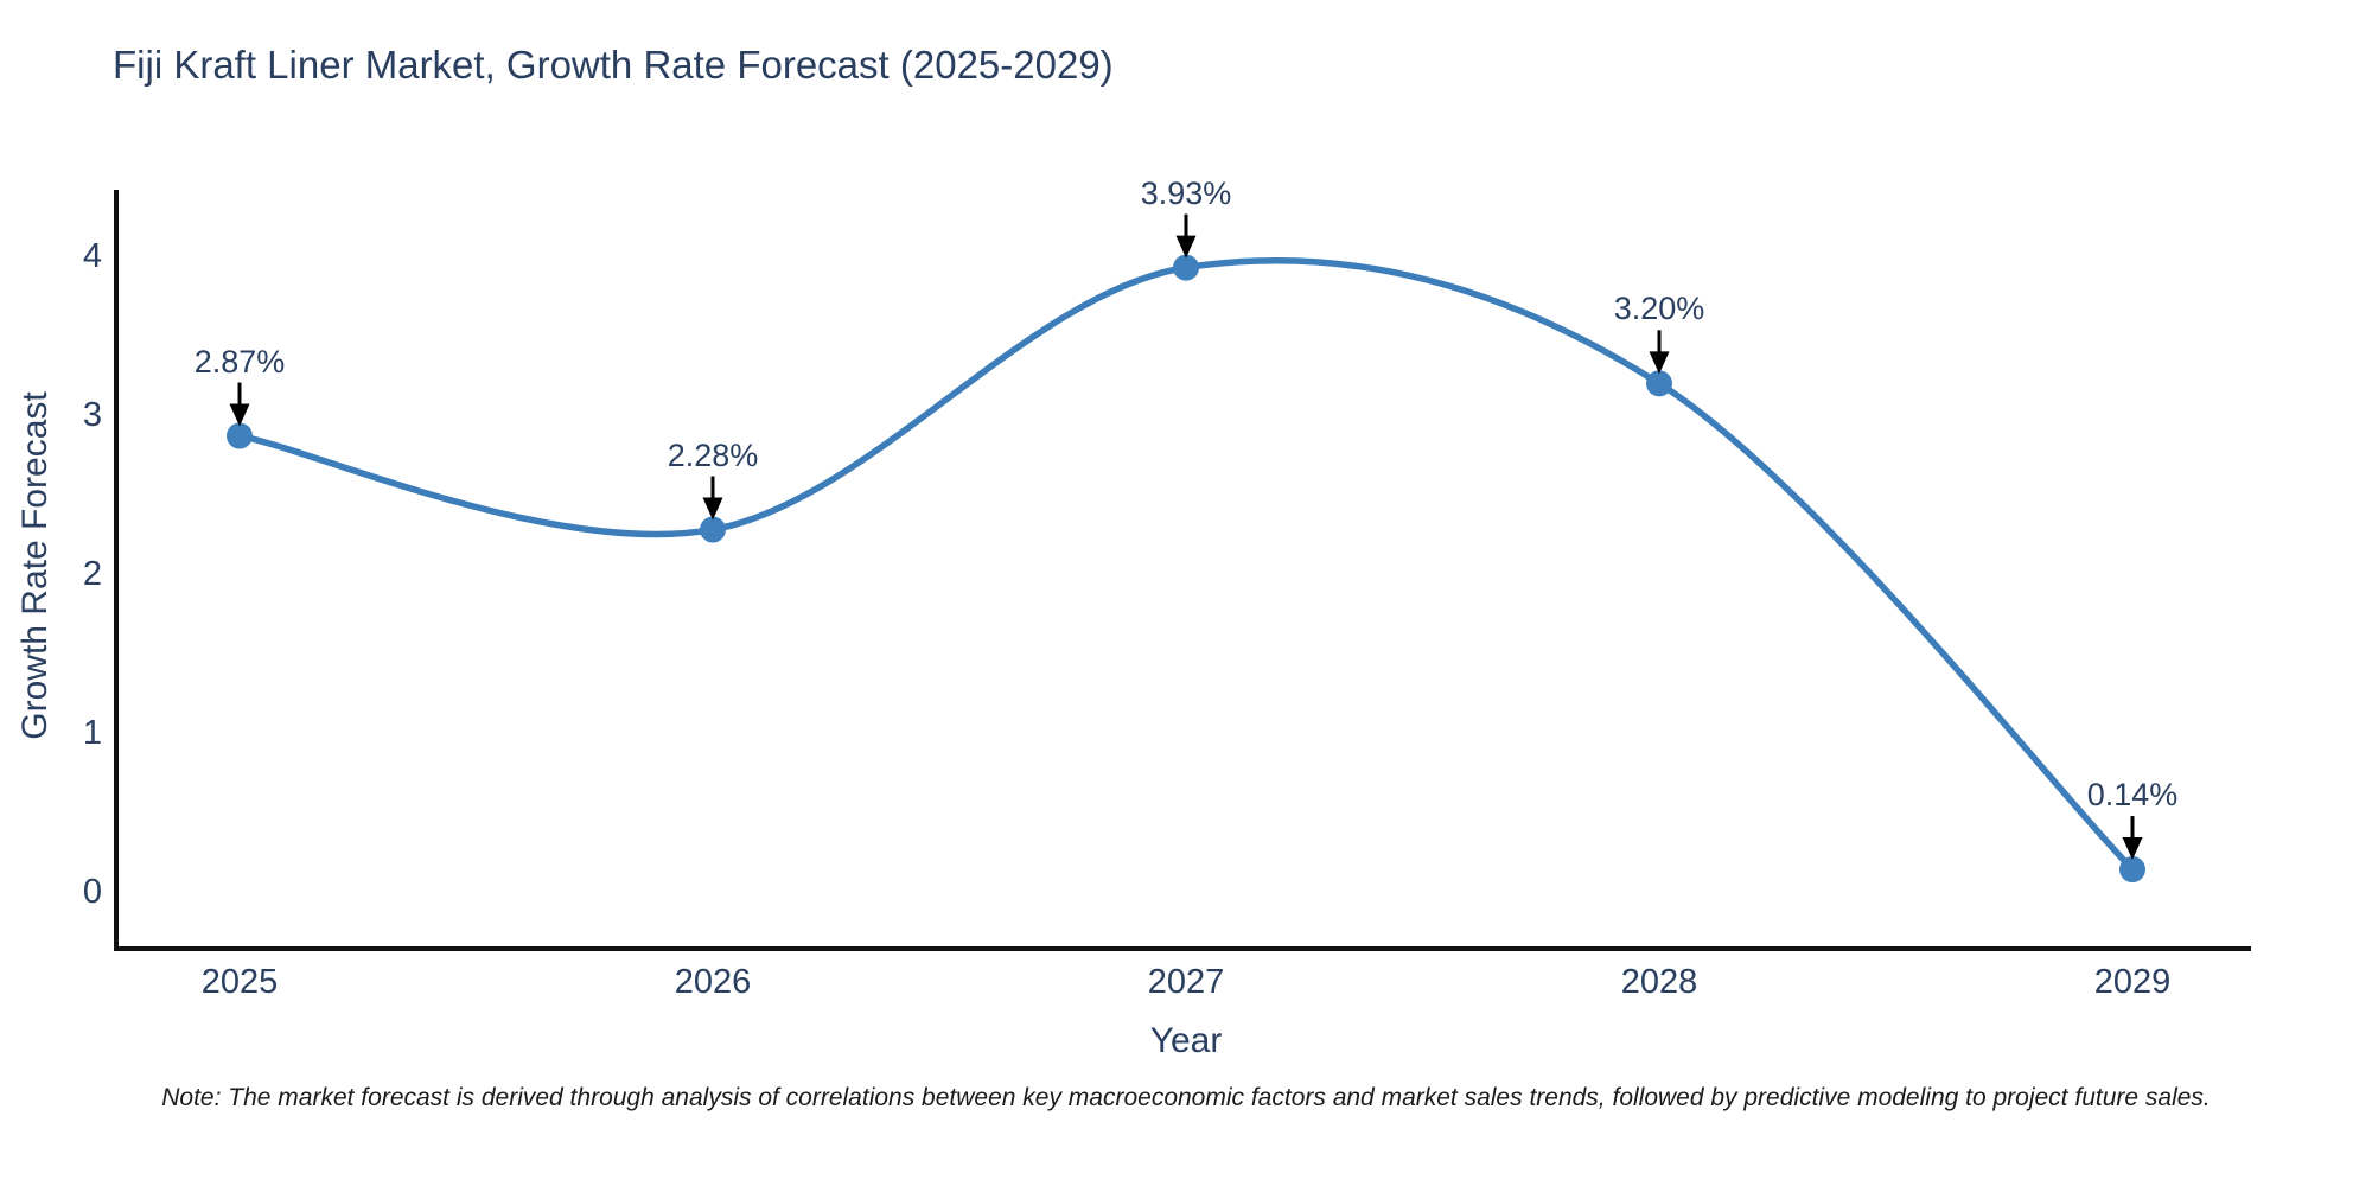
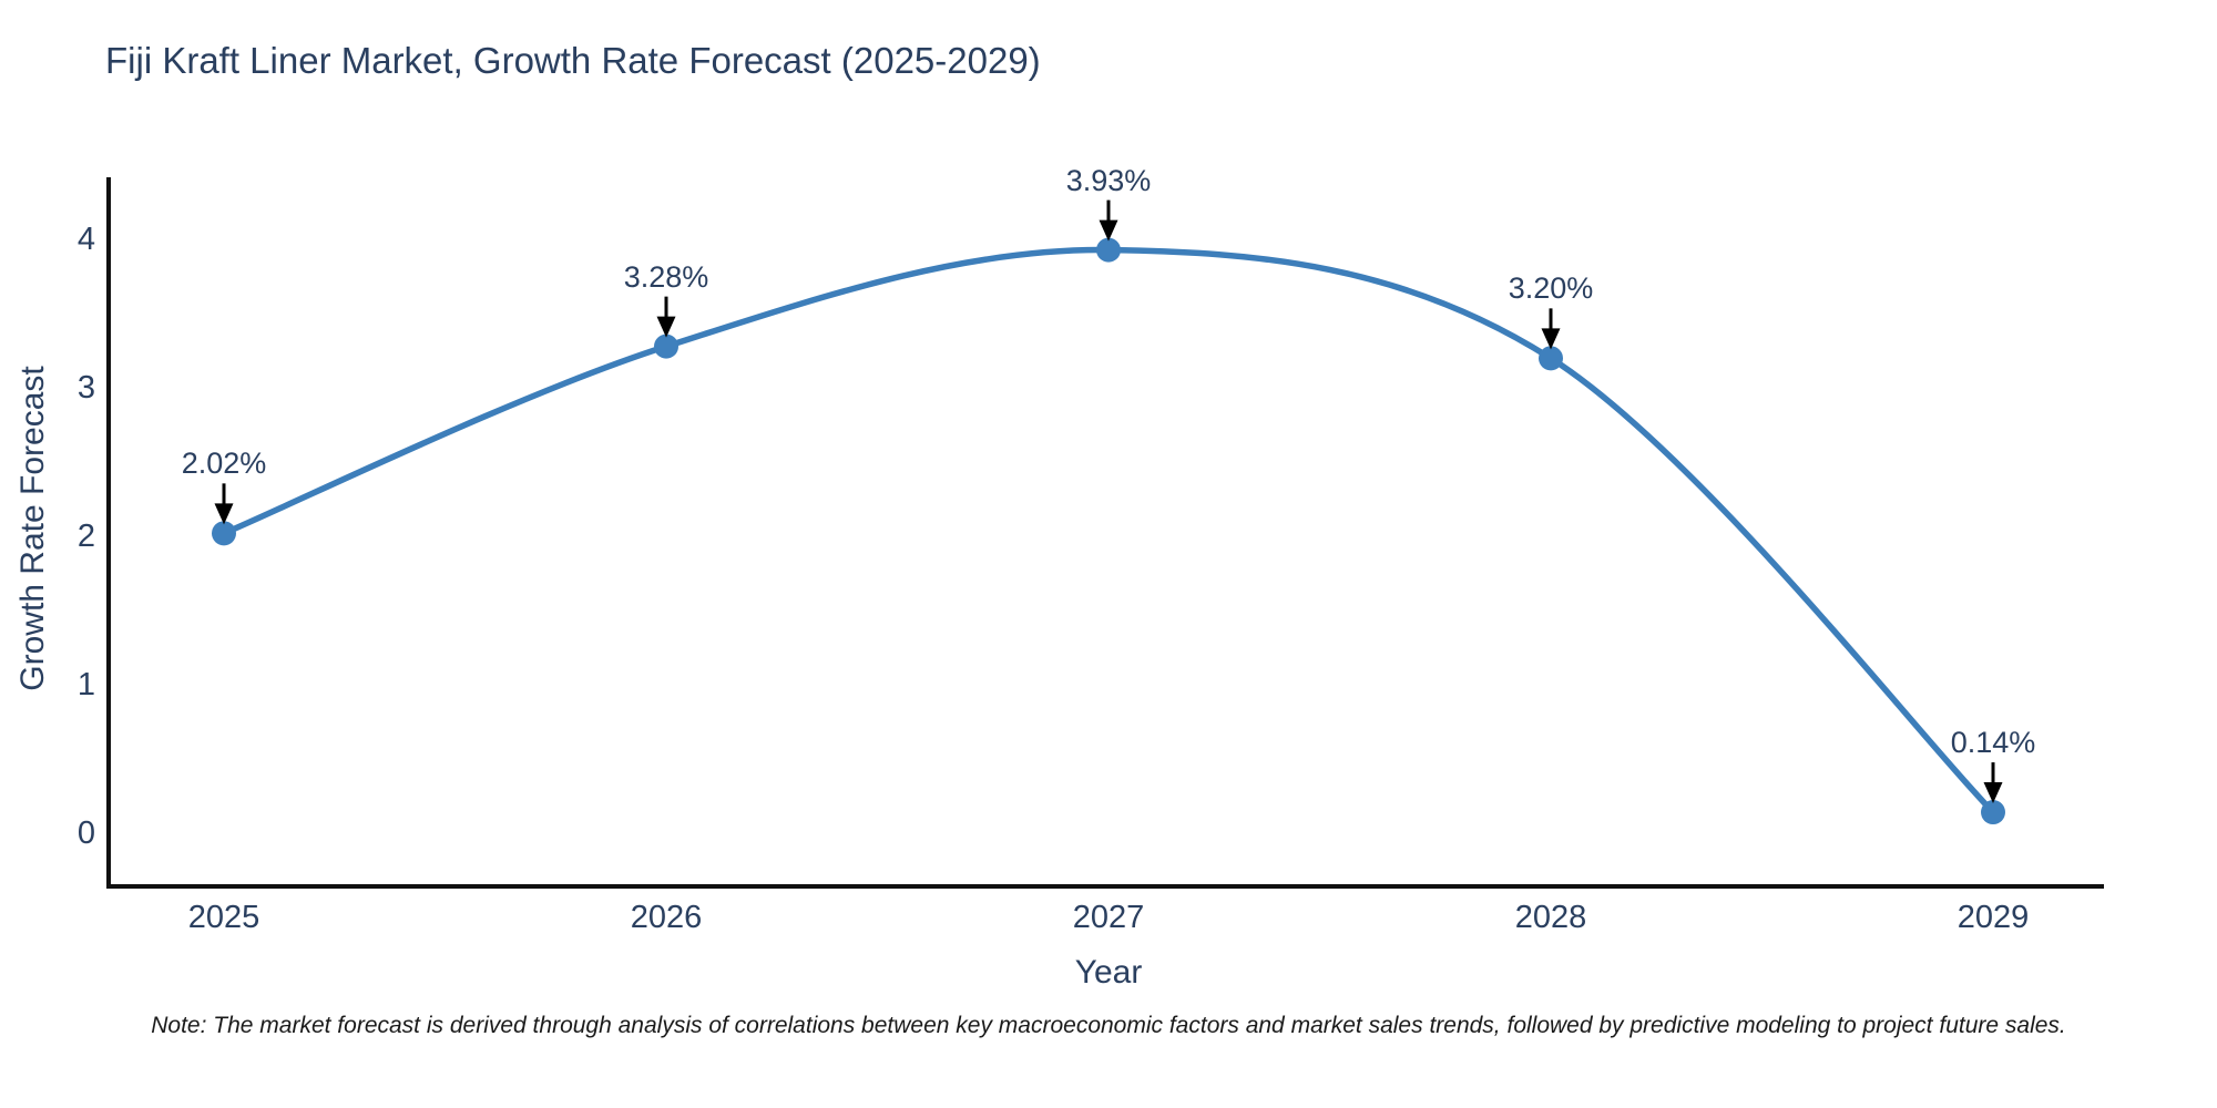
2025: 2.87% -> 2.02%
2026: 2.28% -> 3.28%
